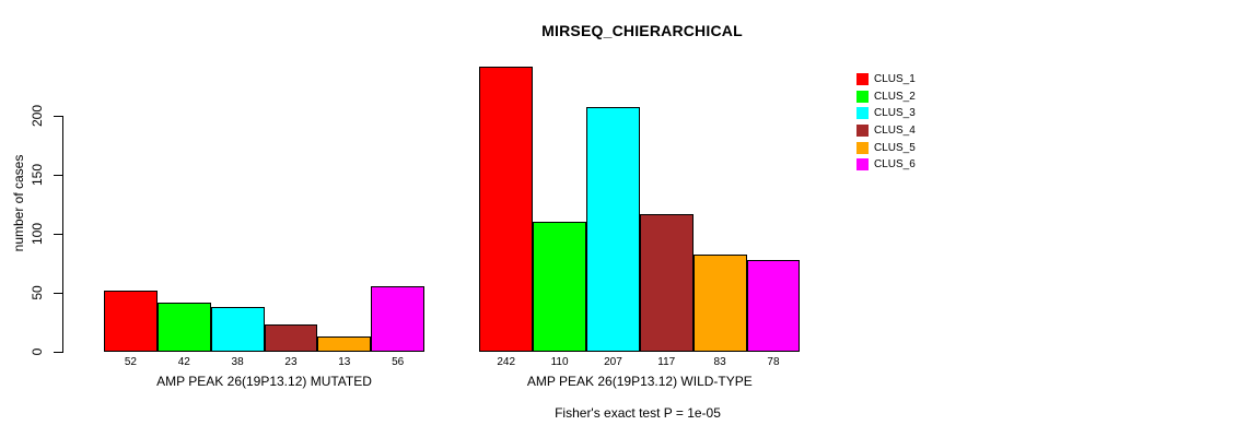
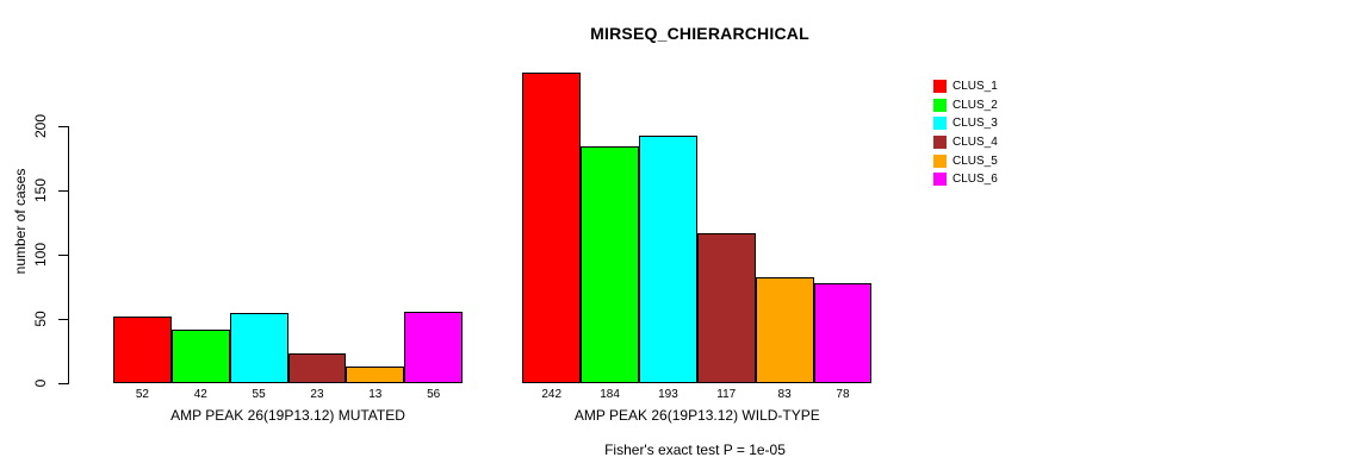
CLUS_3/AMP PEAK 26(19P13.12) MUTATED: 38 -> 55
CLUS_2/AMP PEAK 26(19P13.12) WILD-TYPE: 110 -> 184
CLUS_3/AMP PEAK 26(19P13.12) WILD-TYPE: 207 -> 193
